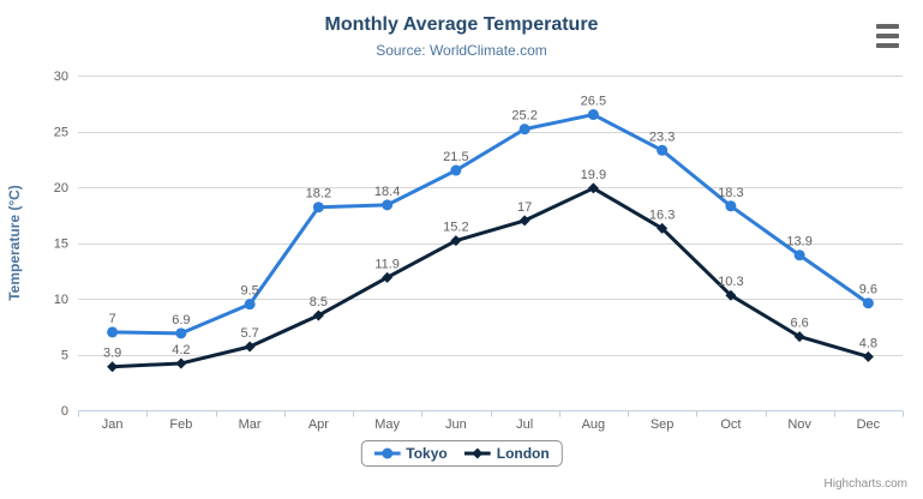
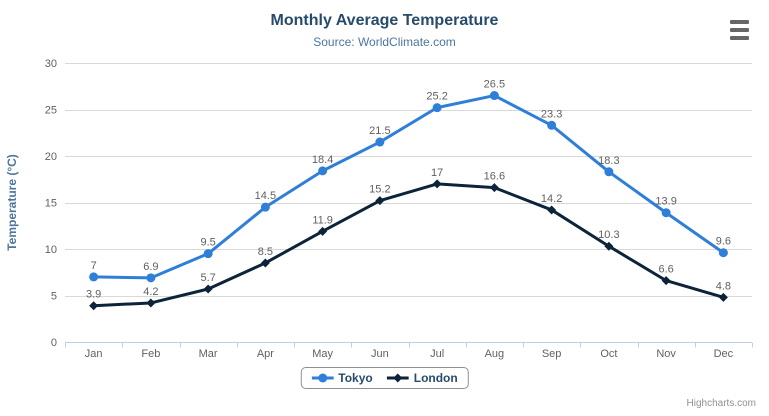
Tokyo/Apr: 18.2 -> 14.5
London/Aug: 19.9 -> 16.6
London/Sep: 16.3 -> 14.2
